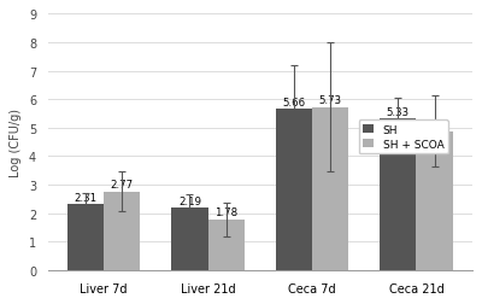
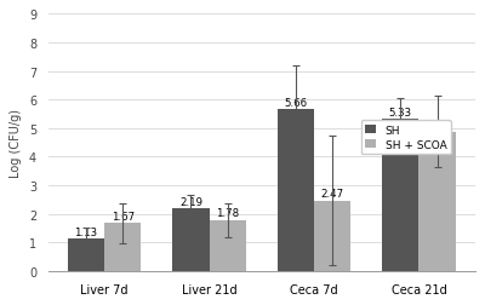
SH/Liver 7d: 2.31 -> 1.13
SH + SCOA/Liver 7d: 2.77 -> 1.67
SH + SCOA/Ceca 7d: 5.73 -> 2.47
